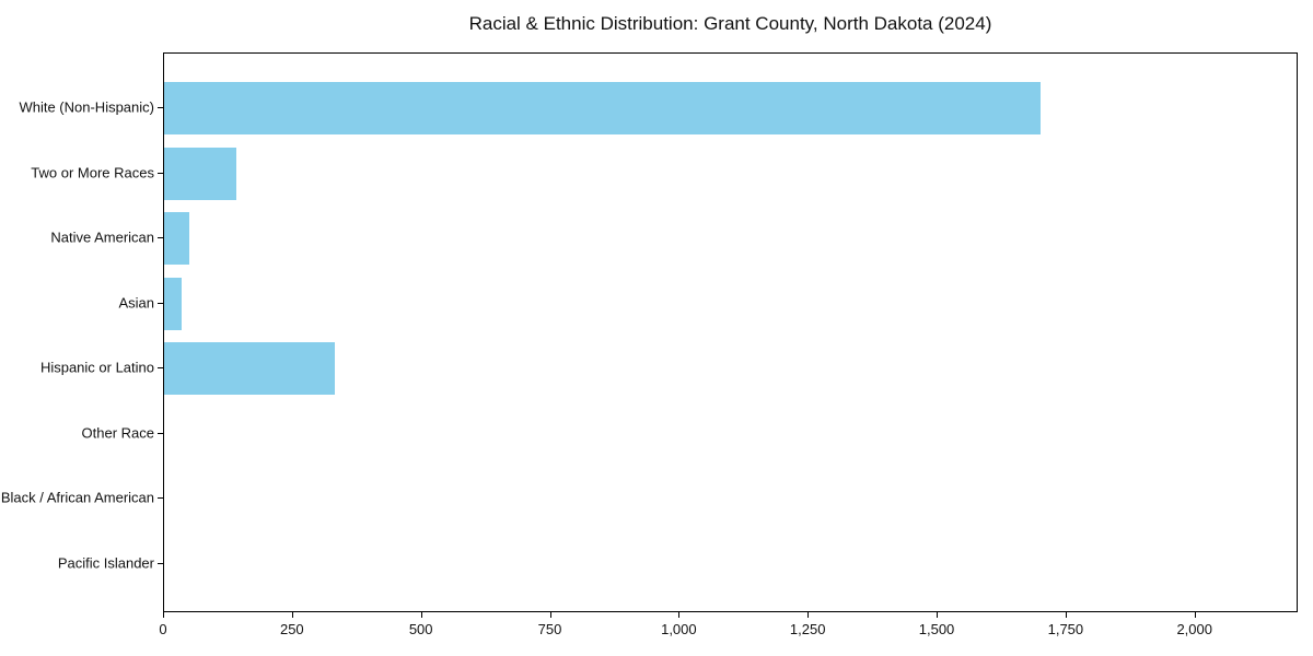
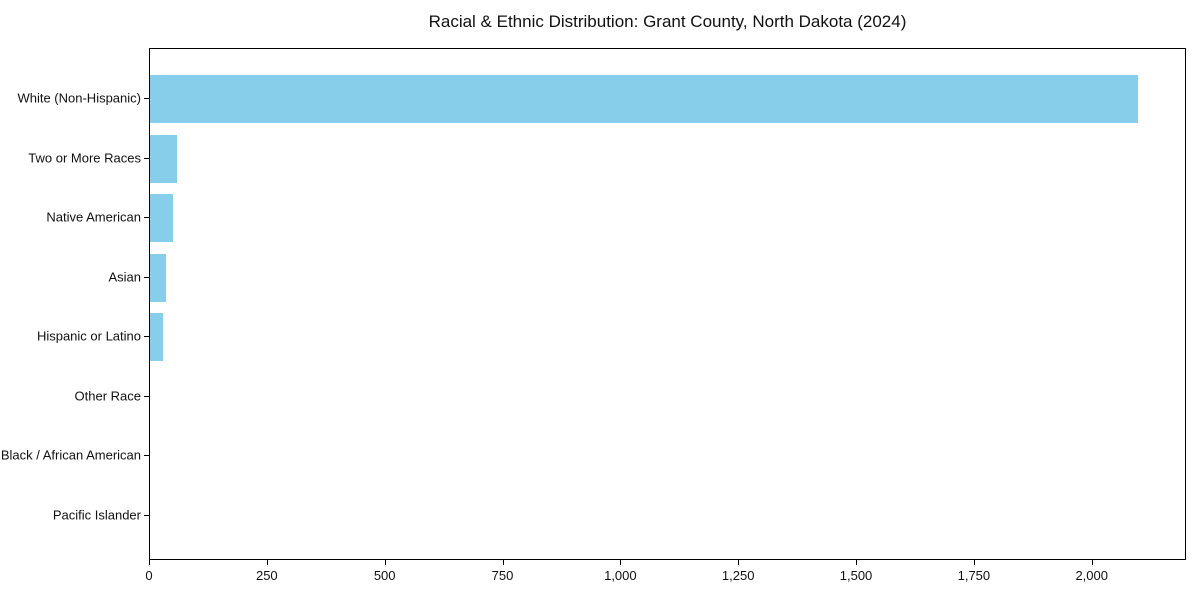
White (Non-Hispanic): 1700 -> 2100
Two or More Races: 140 -> 60
Hispanic or Latino: 330 -> 30
